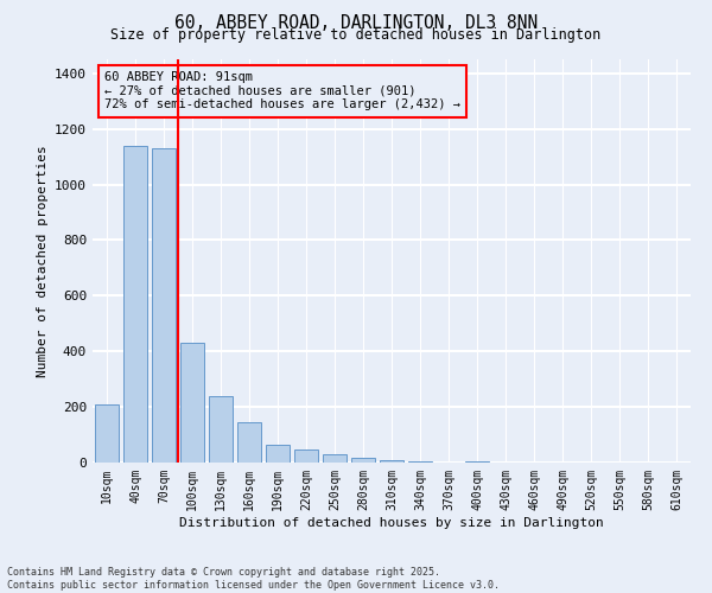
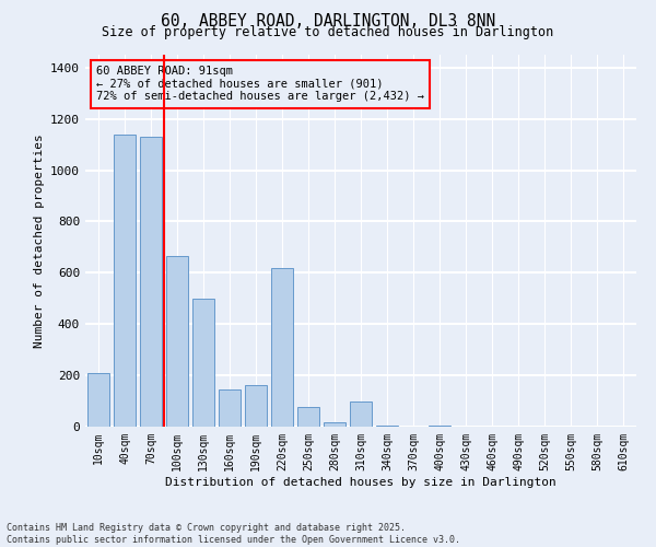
100sqm: 430 -> 665
130sqm: 238 -> 500
190sqm: 65 -> 160
220sqm: 47 -> 620
250sqm: 30 -> 75
310sqm: 10 -> 100
